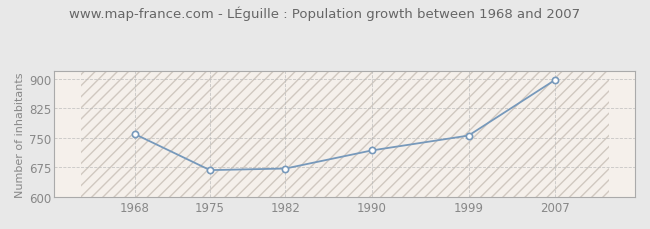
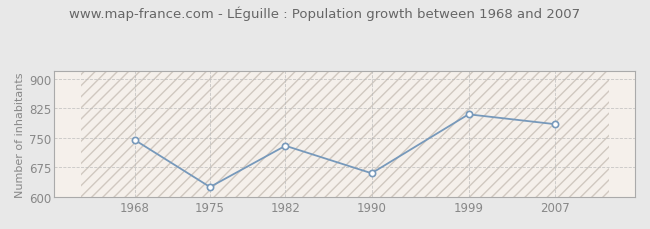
1968: 760 -> 745
1975: 668 -> 625
1982: 672 -> 730
1990: 718 -> 660
1999: 756 -> 810
2007: 897 -> 785
